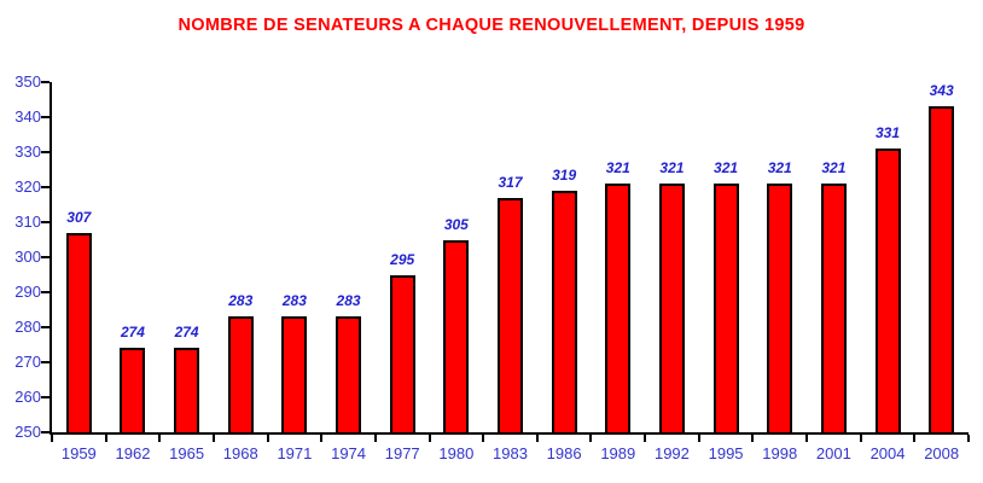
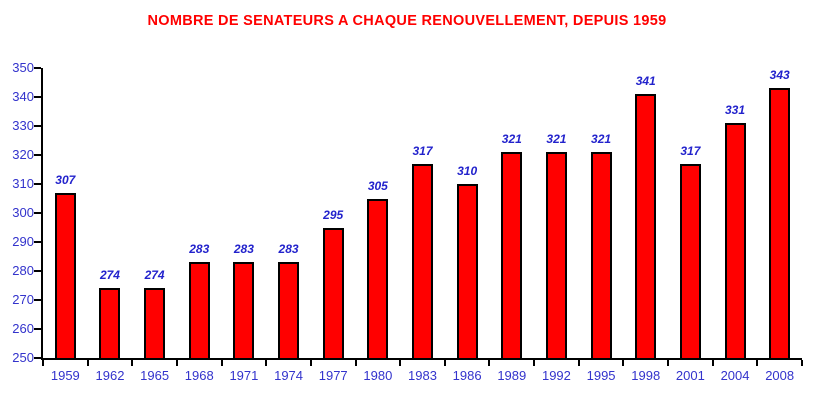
1986: 319 -> 310
1998: 321 -> 341
2001: 321 -> 317
